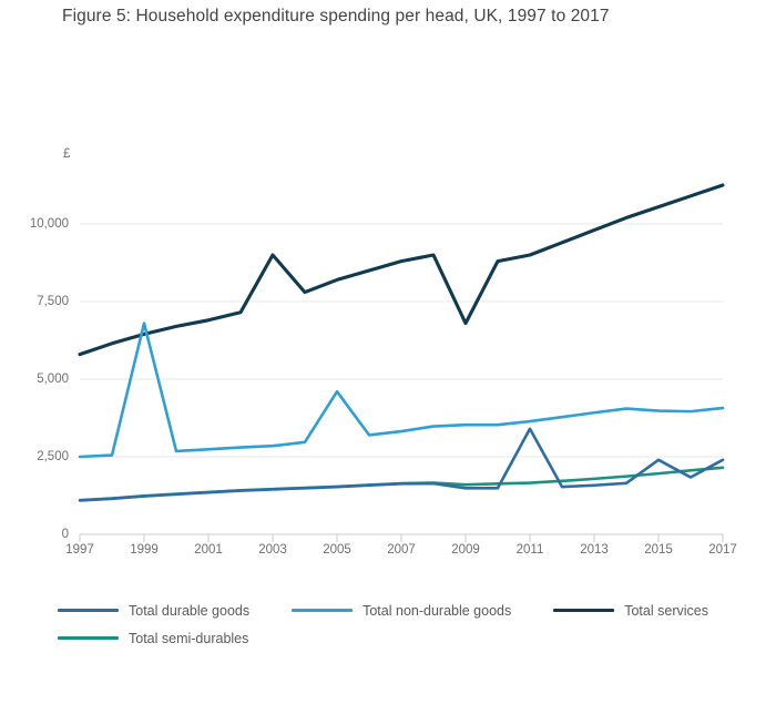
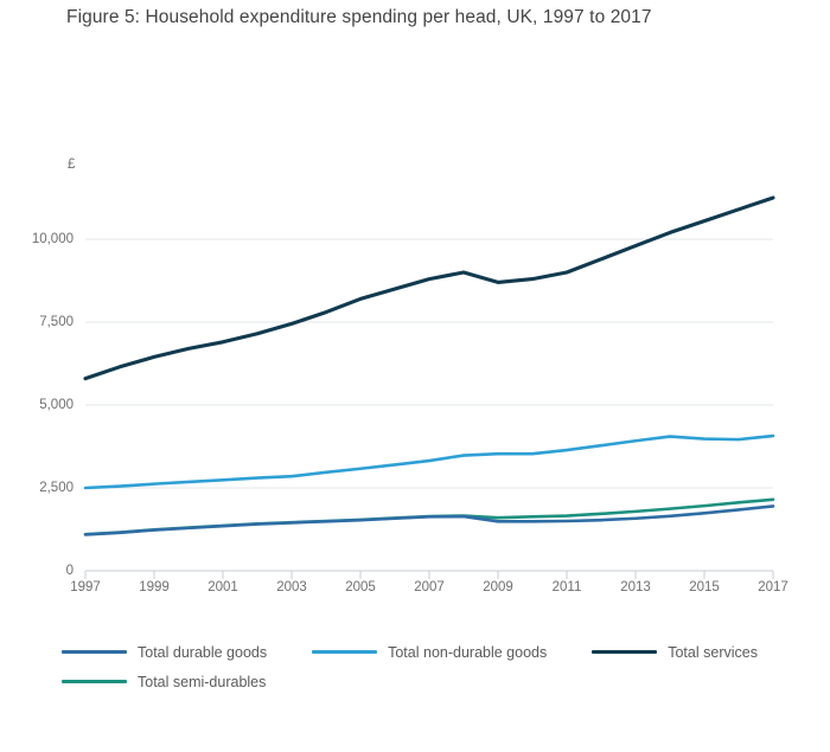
Total non-durable goods/1999: 6800 -> 2600
Total services/2003: 9000 -> 7400
Total non-durable goods/2005: 4600 -> 3100
Total services/2009: 6800 -> 8700
Total durable goods/2011: 3400 -> 1500
Total durable goods/2015: 2400 -> 1700
Total durable goods/2017: 2400 -> 2000
